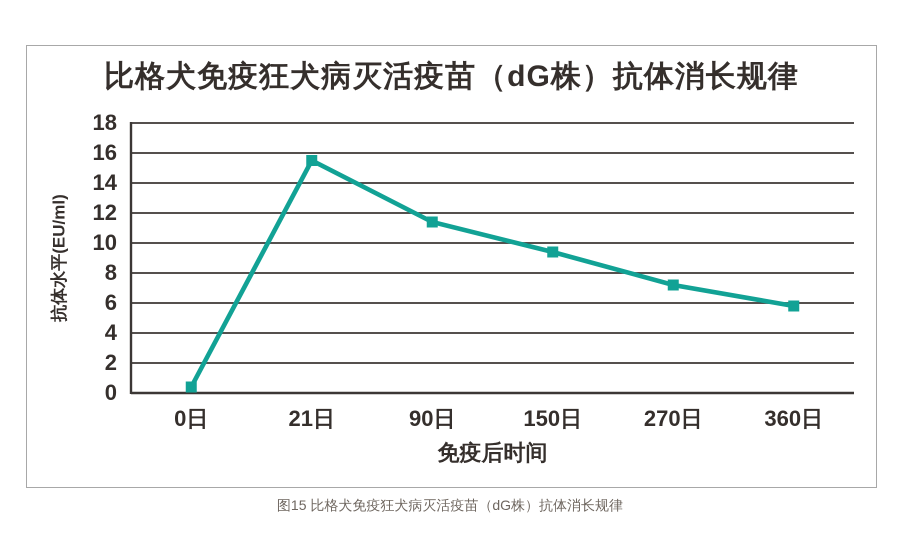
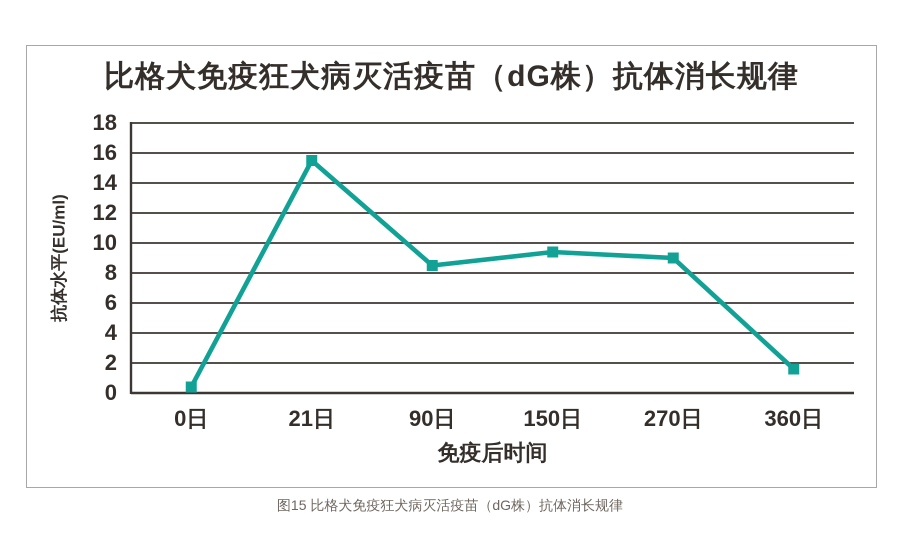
90日: 11.4 -> 8.5
270日: 7.2 -> 9.0
360日: 5.8 -> 1.6
